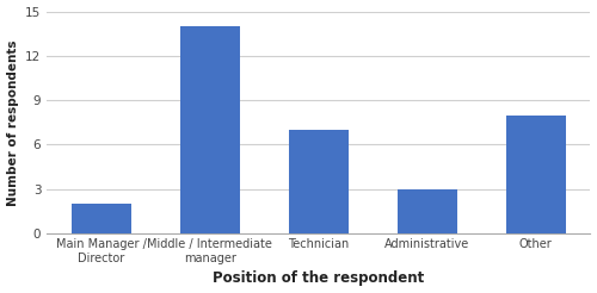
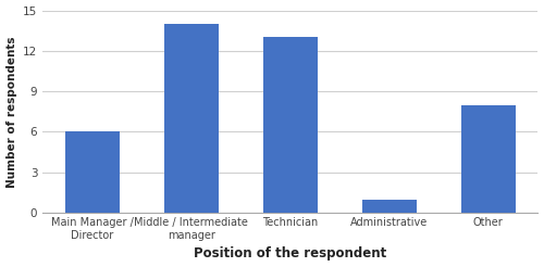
Main Manager / Director: 2 -> 6
Technician: 7 -> 13
Administrative: 3 -> 1
